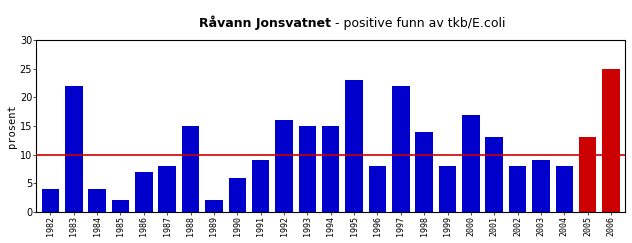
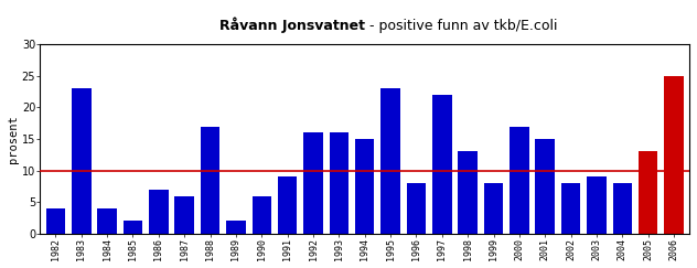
1983: 22 -> 23
1987: 8 -> 6
1988: 15 -> 17
1993: 15 -> 16
1998: 14 -> 13
2001: 13 -> 15
